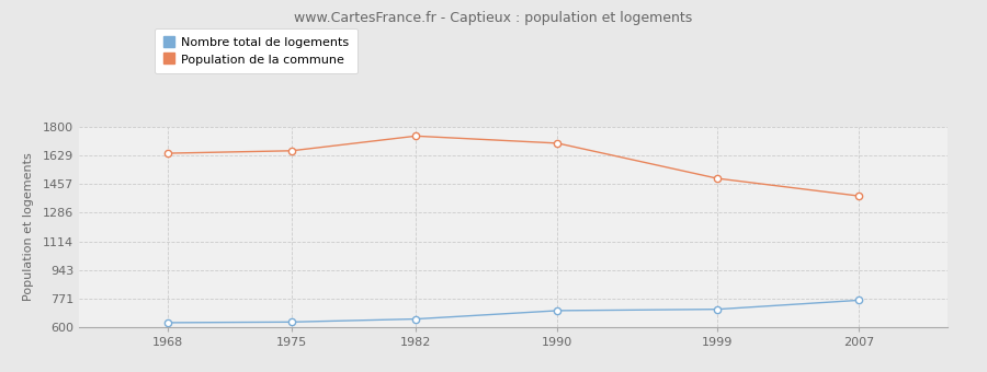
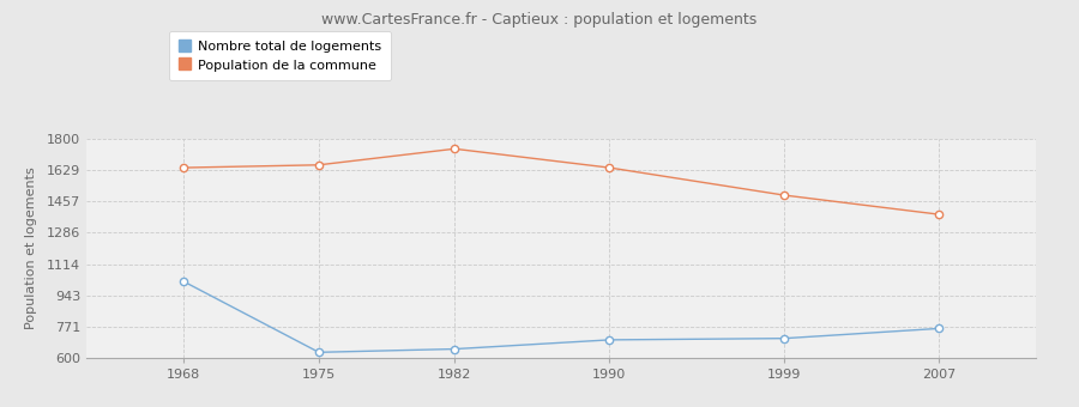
Nombre total de logements/1968: 630 -> 1020
Population de la commune/1990: 1700 -> 1640
